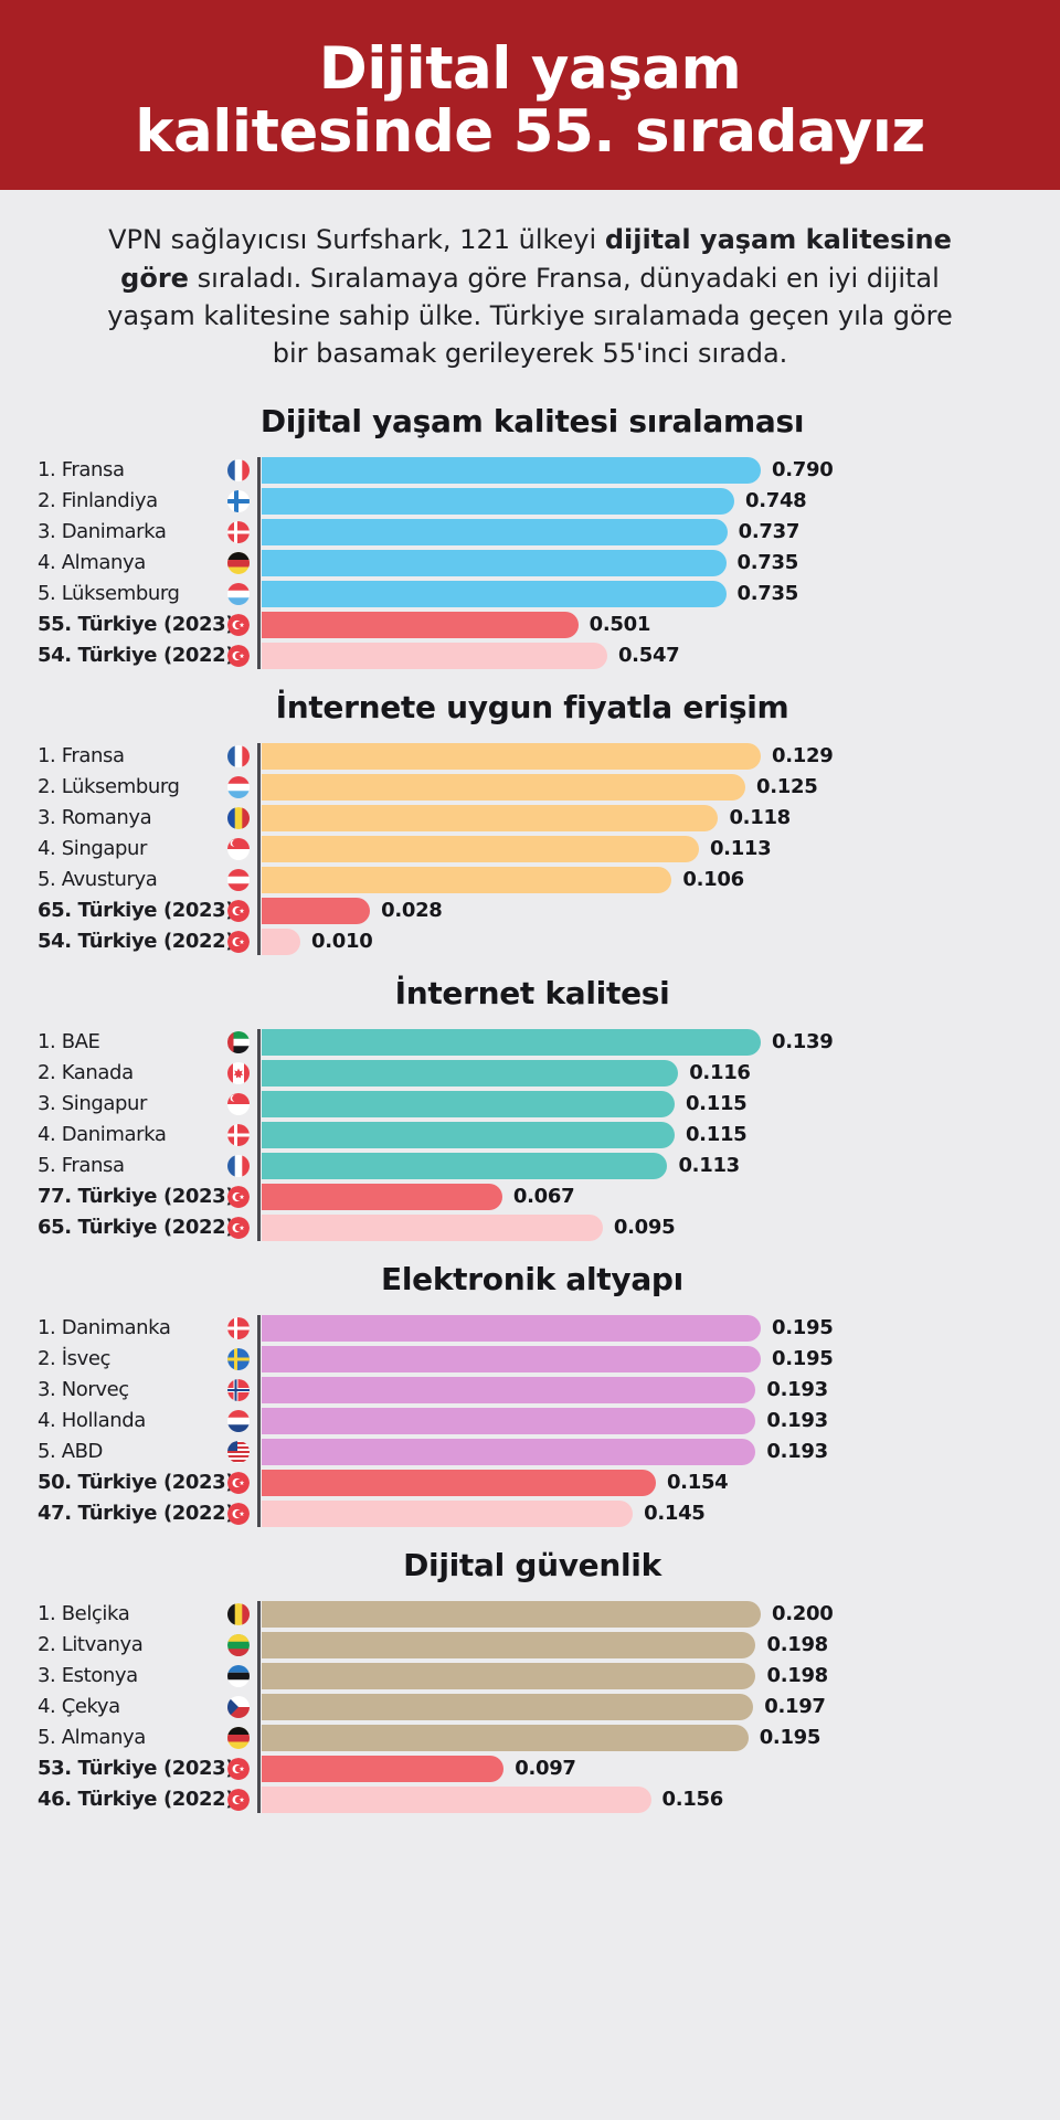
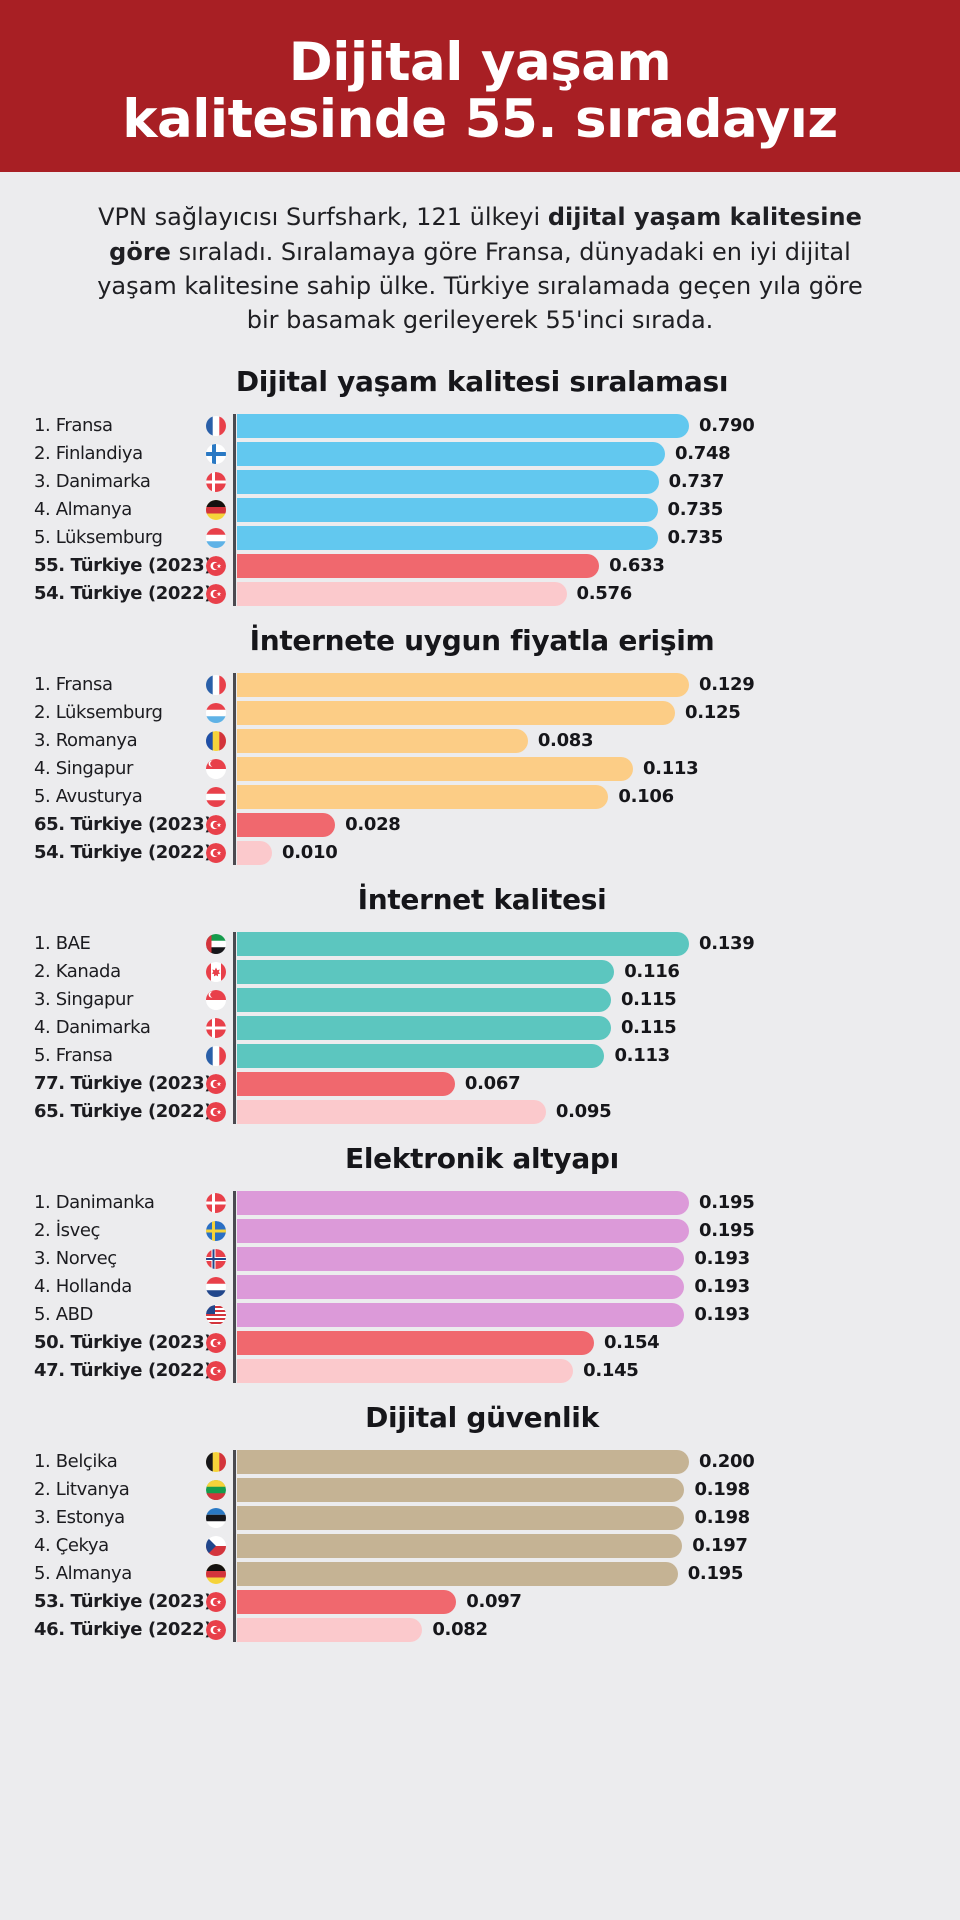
Dijital yaşam kalitesi sıralaması/55. Türkiye (2023): 0.501 -> 0.633
Dijital yaşam kalitesi sıralaması/54. Türkiye (2022): 0.547 -> 0.576
İnternete uygun fiyatla erişim/3. Romanya: 0.118 -> 0.083
Dijital güvenlik/46. Türkiye (2022): 0.156 -> 0.082
